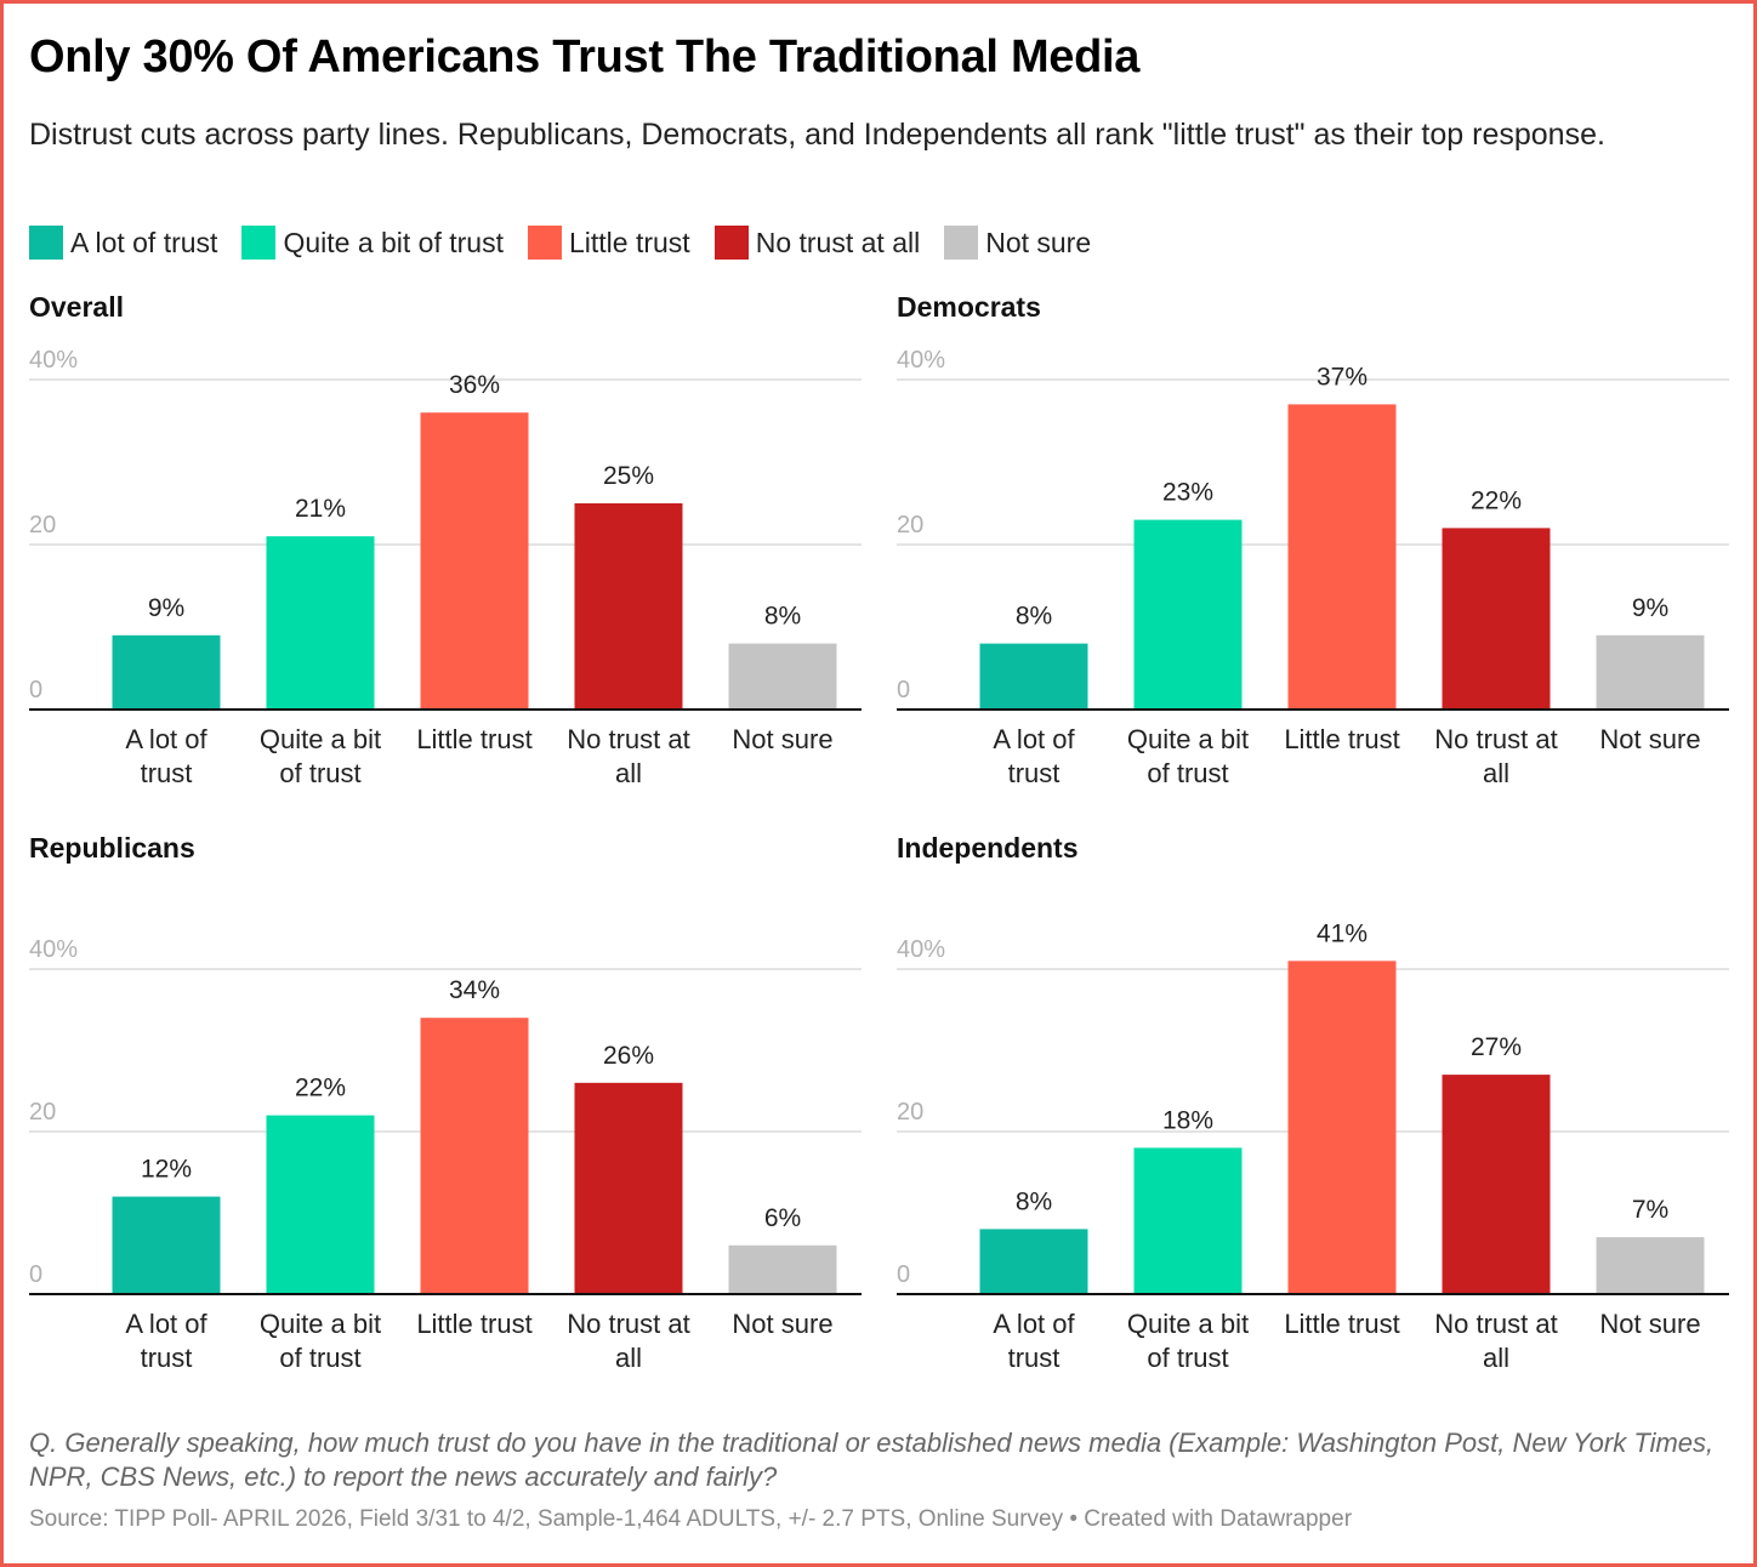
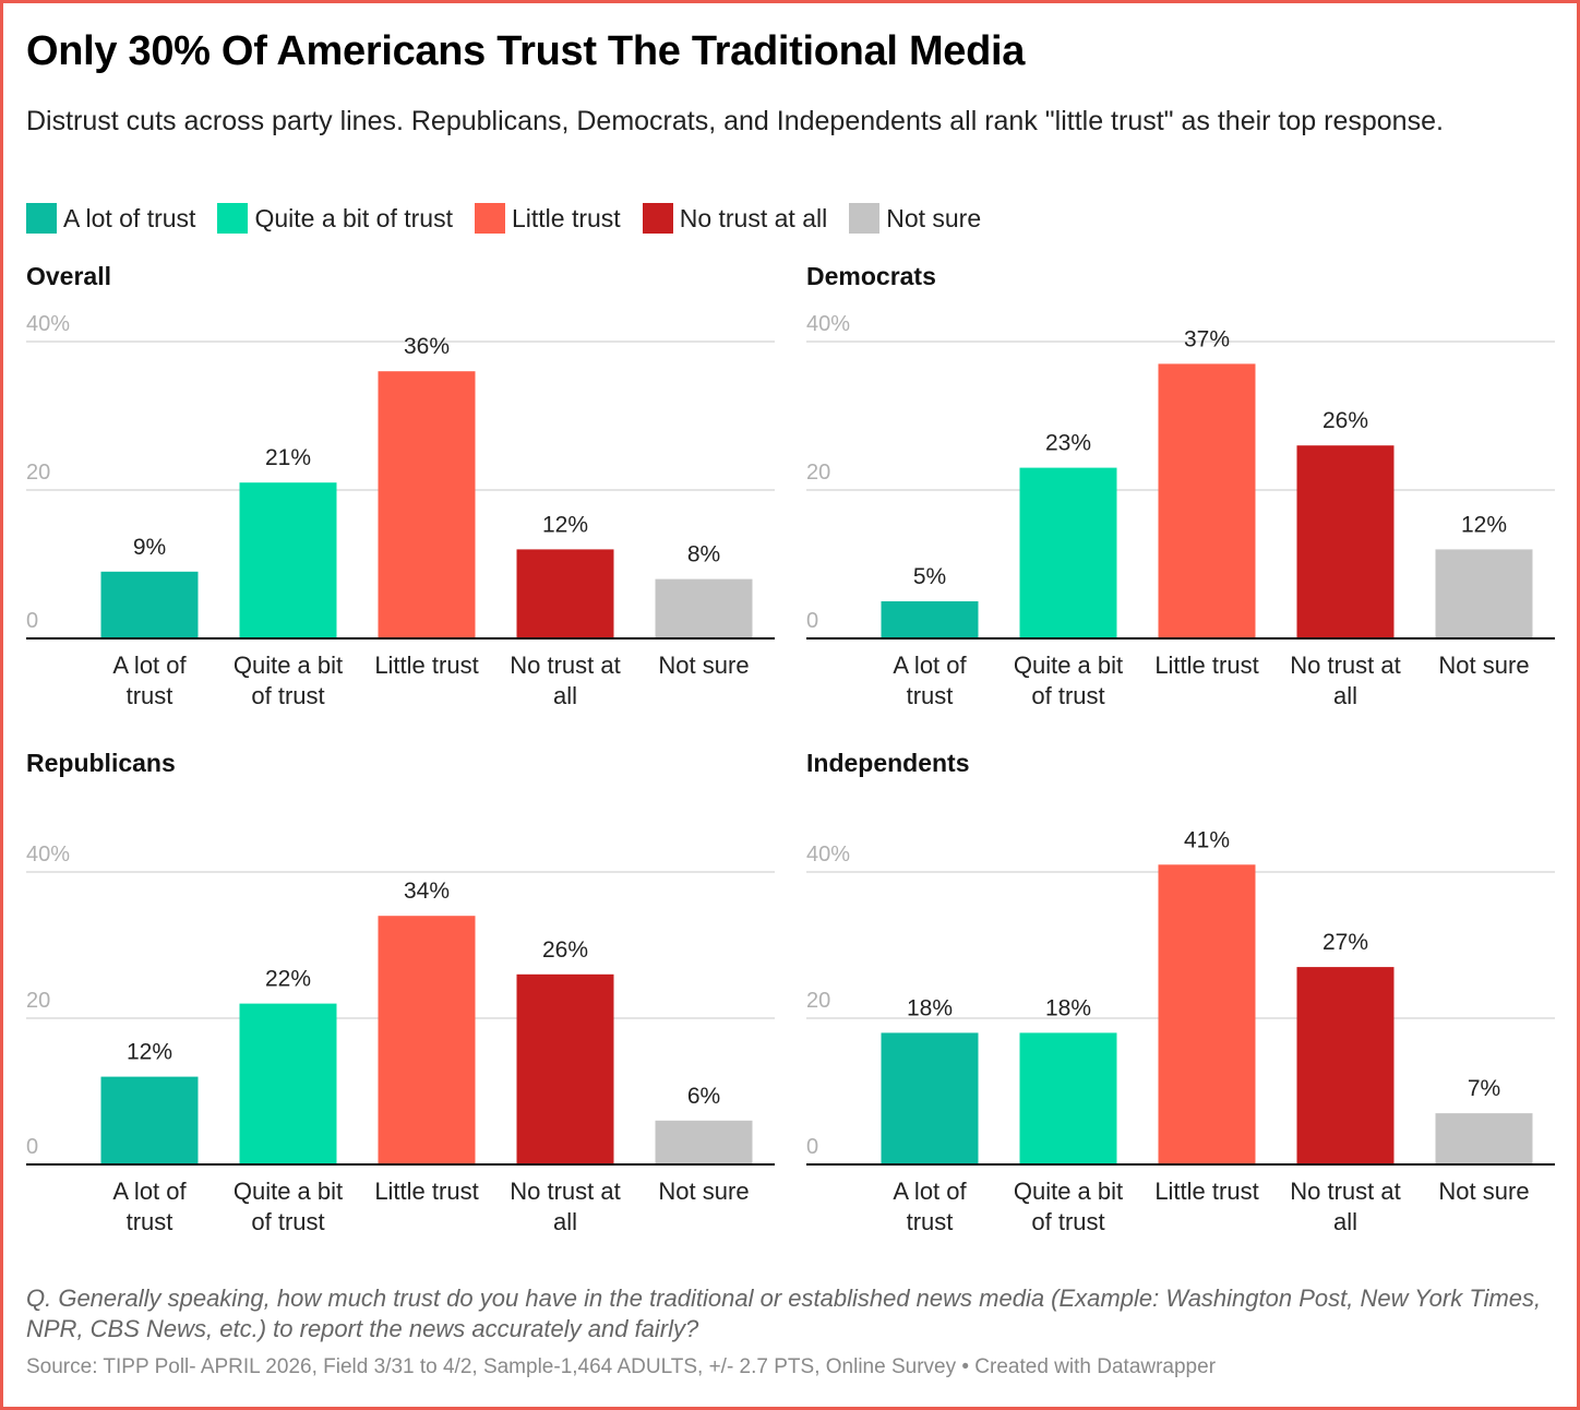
Overall/No trust at all: 25% -> 12%
Democrats/A lot of trust: 8% -> 5%
Democrats/No trust at all: 22% -> 26%
Democrats/Not sure: 9% -> 12%
Independents/A lot of trust: 8% -> 18%
